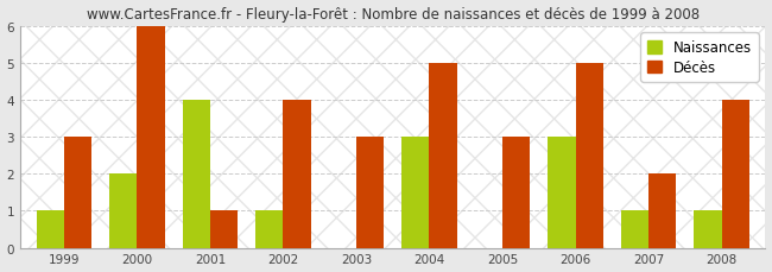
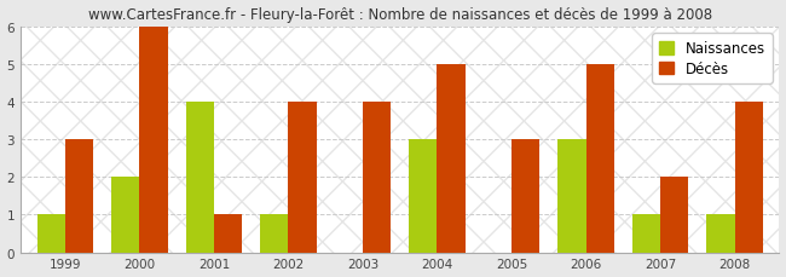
Décès/2003: 3 -> 4
